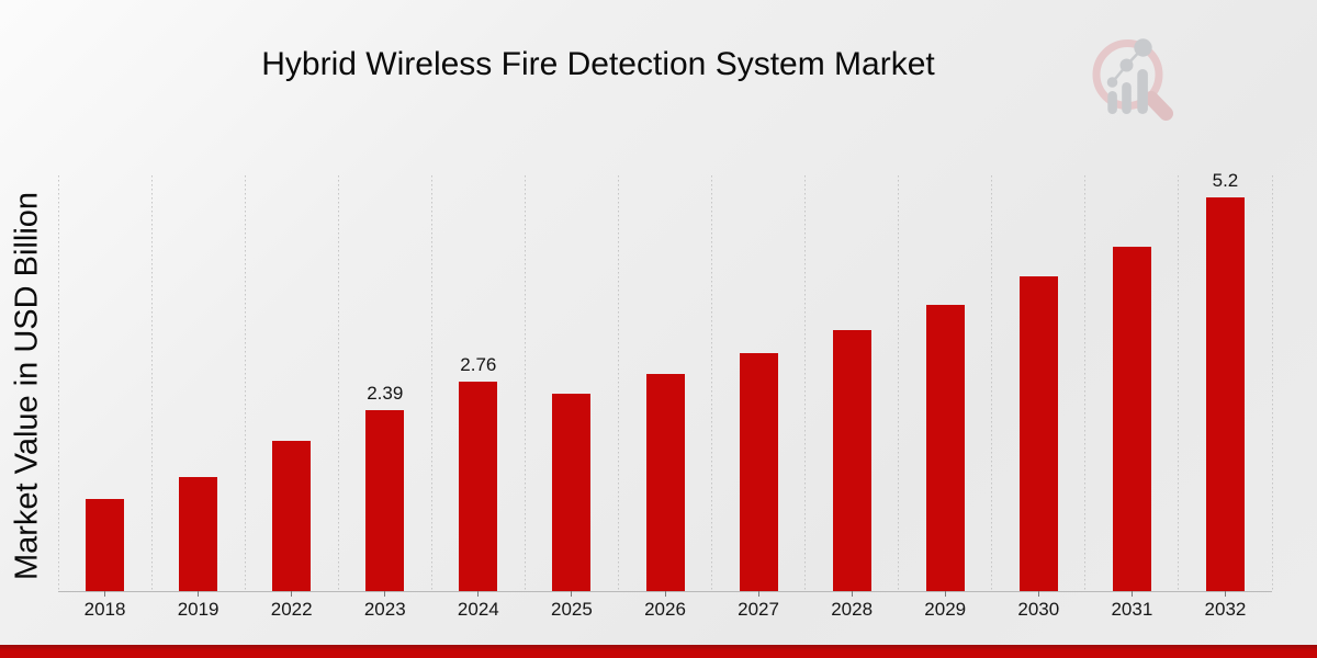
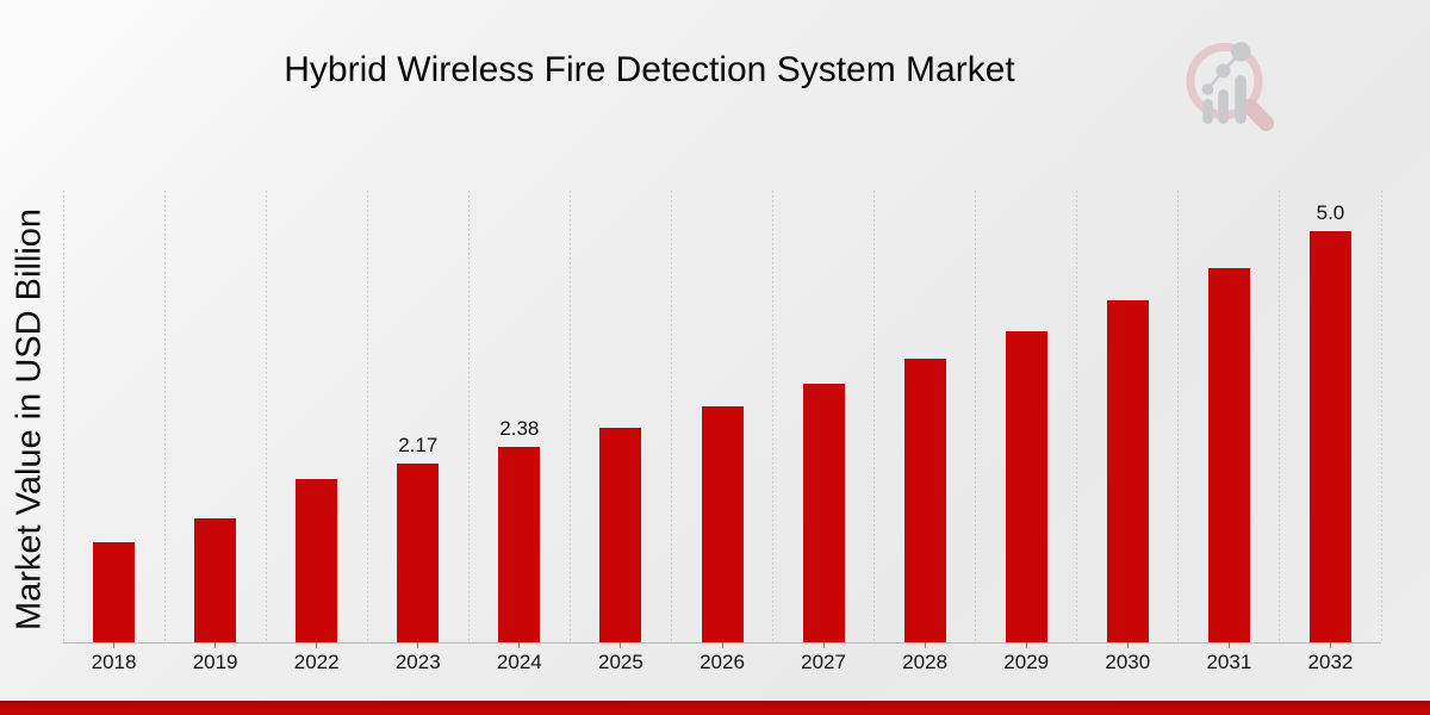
2023: 2.39 -> 2.17
2024: 2.76 -> 2.38
2032: 5.2 -> 5.0
